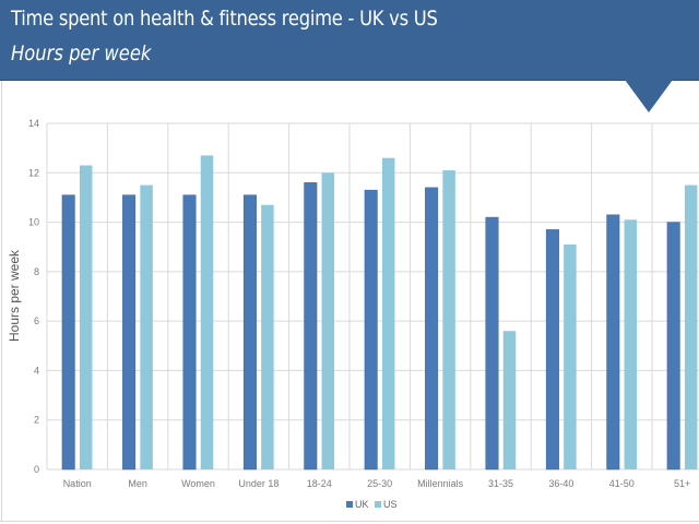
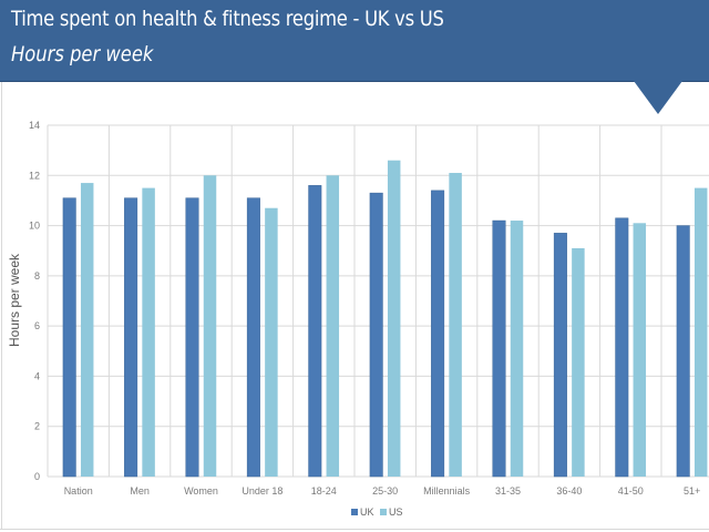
US/Nation: 12.3 -> 11.7
US/Women: 12.7 -> 12.0
US/31-35: 5.6 -> 10.2
